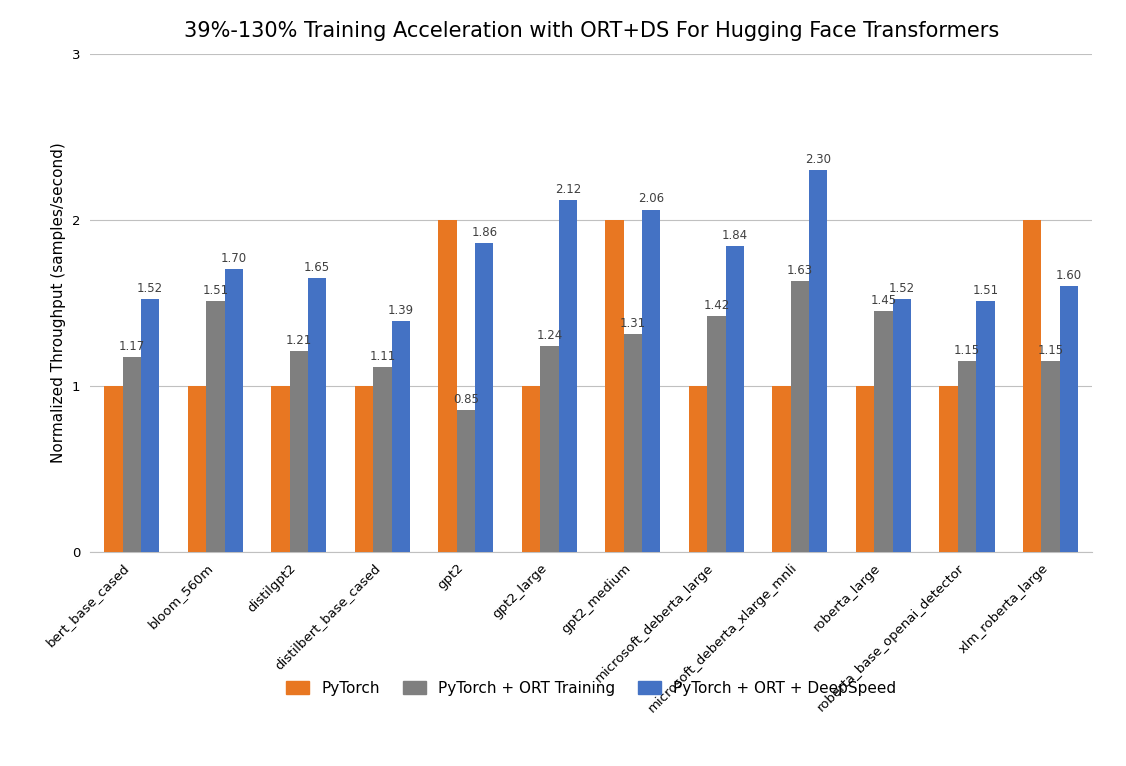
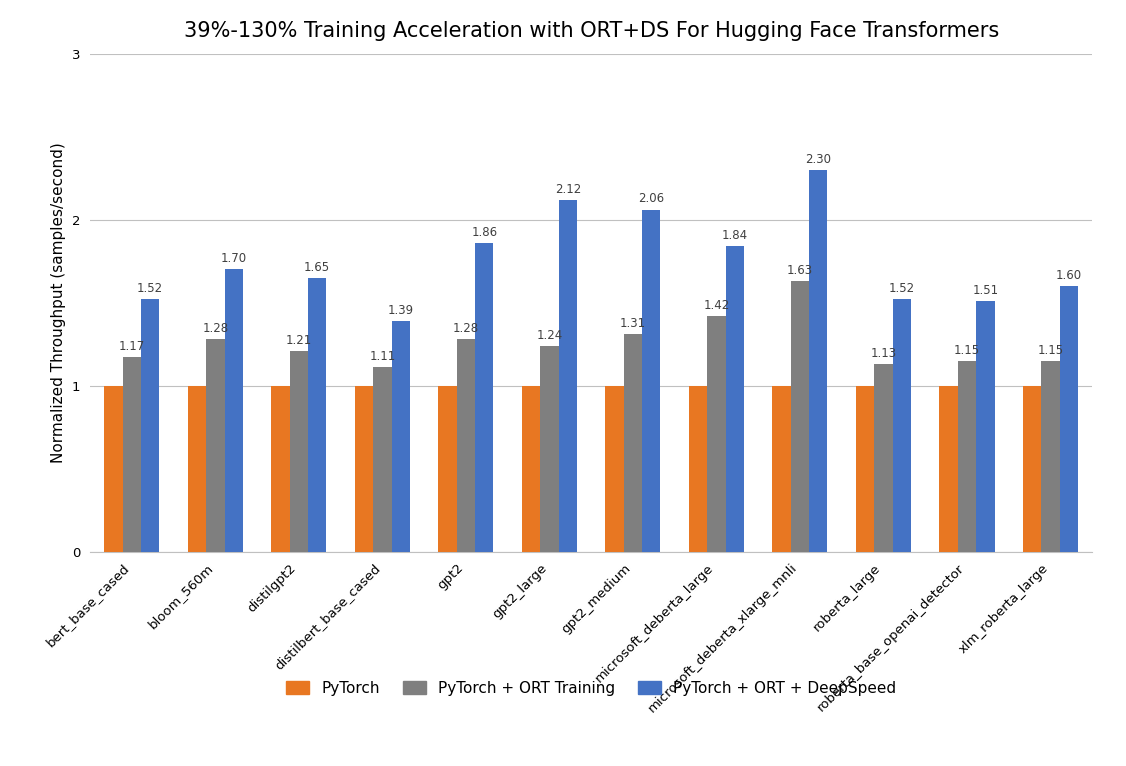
PyTorch + ORT Training/bloom_560m: 1.51 -> 1.28
PyTorch/gpt2: 2 -> 1
PyTorch + ORT Training/gpt2: 0.85 -> 1.28
PyTorch/gpt2_medium: 2 -> 1
PyTorch + ORT Training/roberta_large: 1.45 -> 1.13
PyTorch/xlm_roberta_large: 2 -> 1
